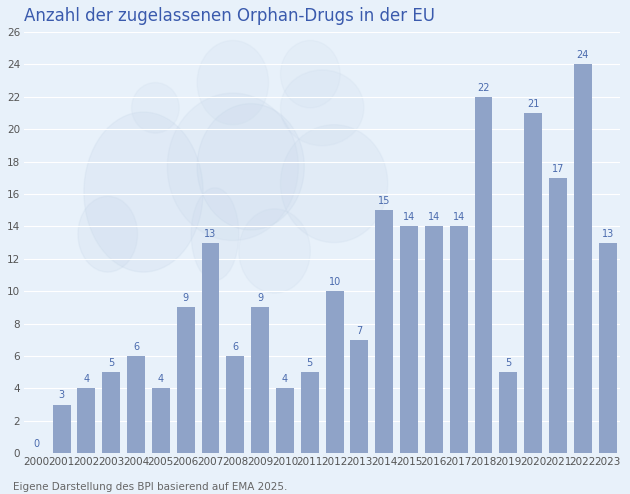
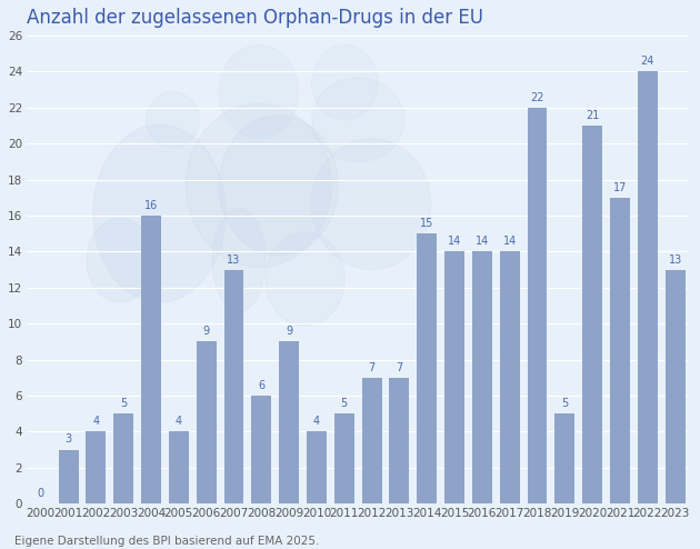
2004: 6 -> 16
2012: 10 -> 7
